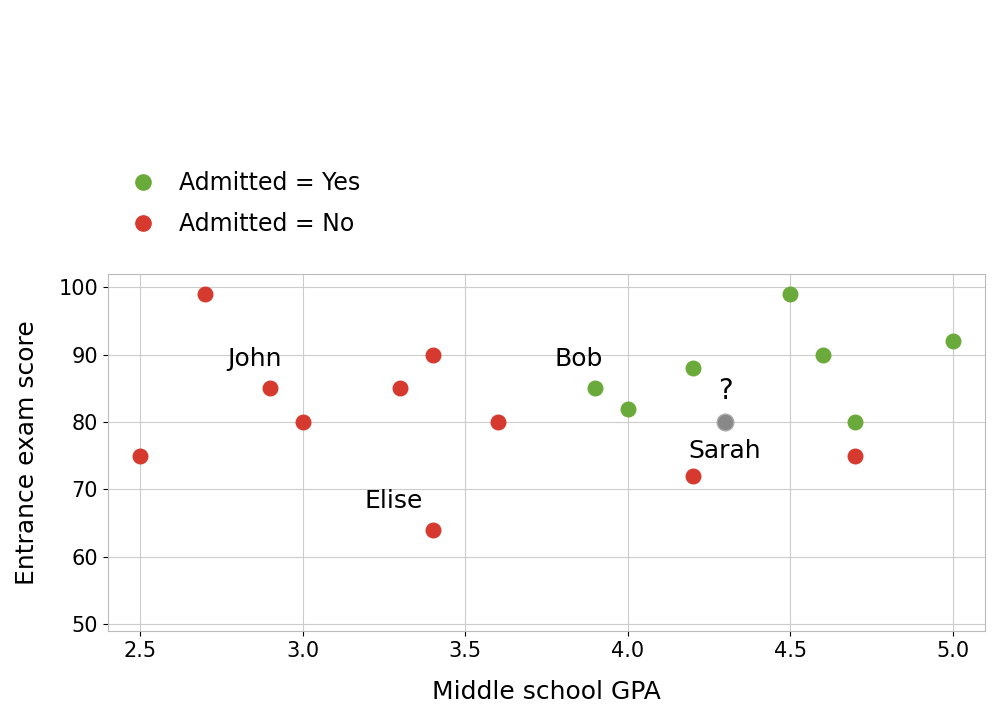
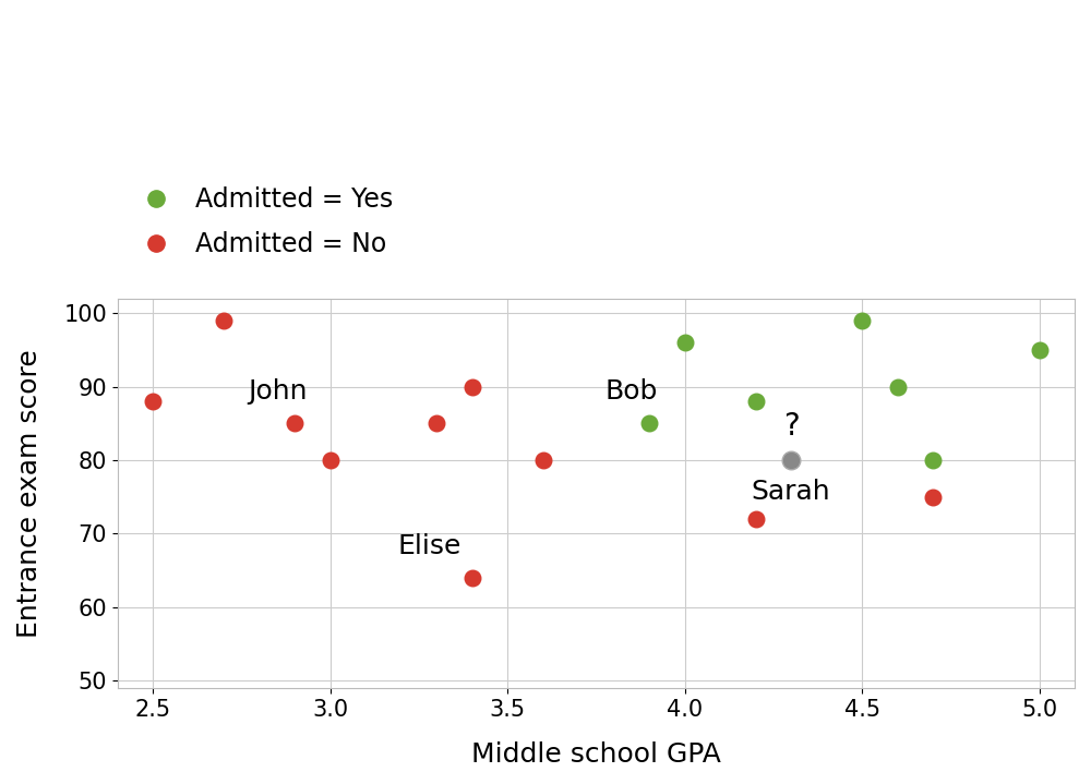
Admitted = No/2.5: 75 -> 88
Admitted = Yes/4.0: 82 -> 96
Admitted = Yes/5.0: 92 -> 95
